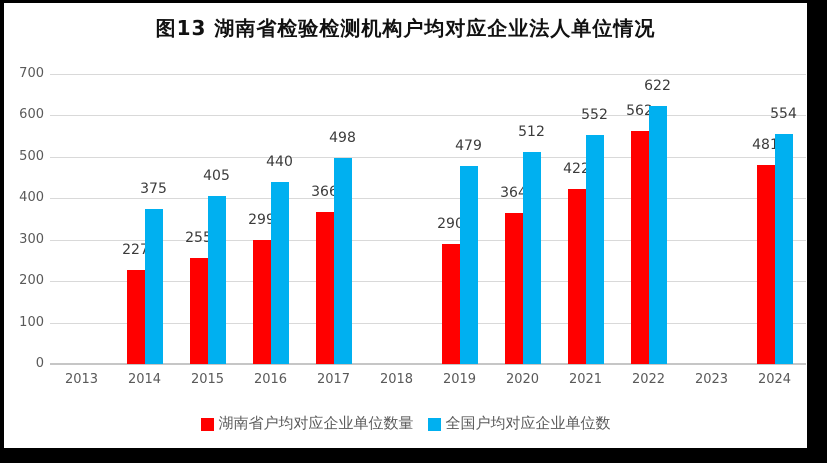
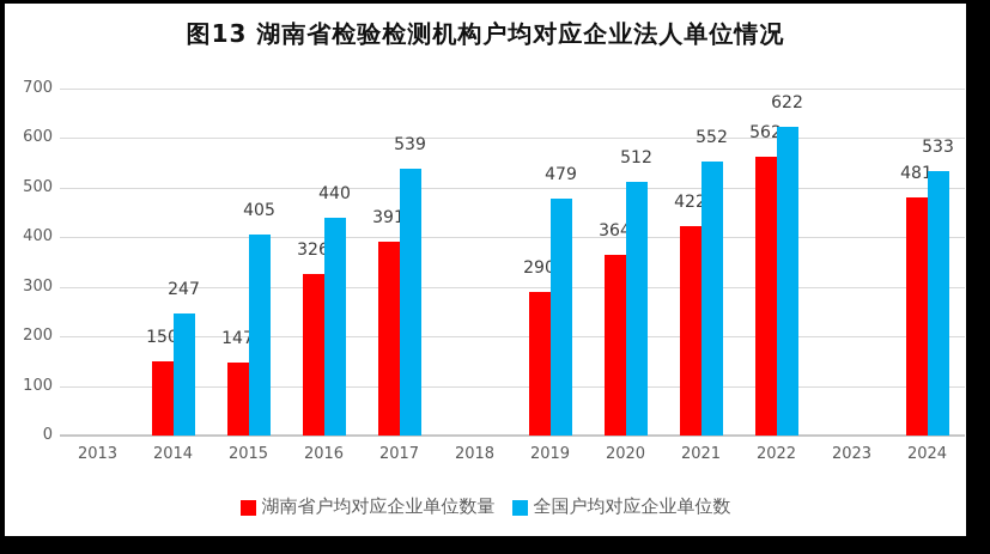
湖南省户均对应企业单位数量/2014: 227 -> 150
全国户均对应企业单位数/2014: 375 -> 247
湖南省户均对应企业单位数量/2015: 255 -> 147
湖南省户均对应企业单位数量/2016: 299 -> 326
湖南省户均对应企业单位数量/2017: 366 -> 391
全国户均对应企业单位数/2017: 498 -> 539
全国户均对应企业单位数/2024: 554 -> 533
